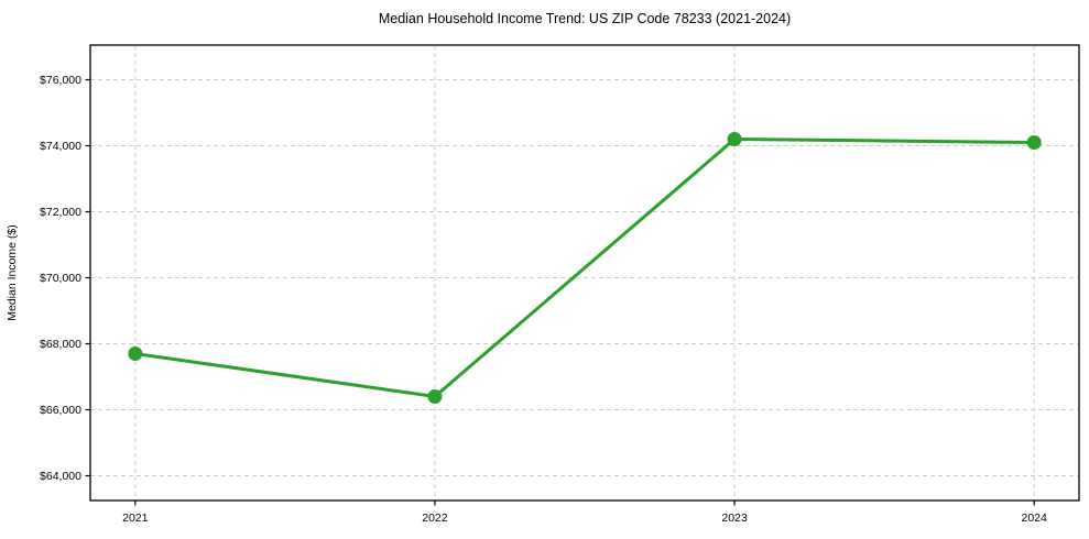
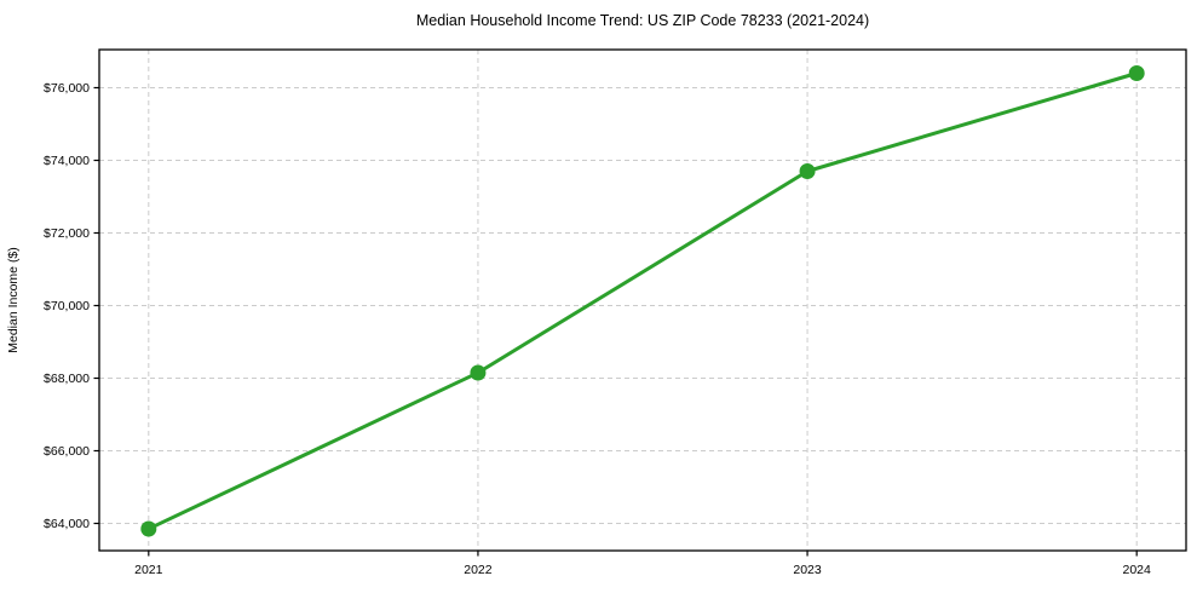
2021: $67700 -> $63800
2022: $66400 -> $68200
2023: $74200 -> $73700
2024: $74100 -> $76400
